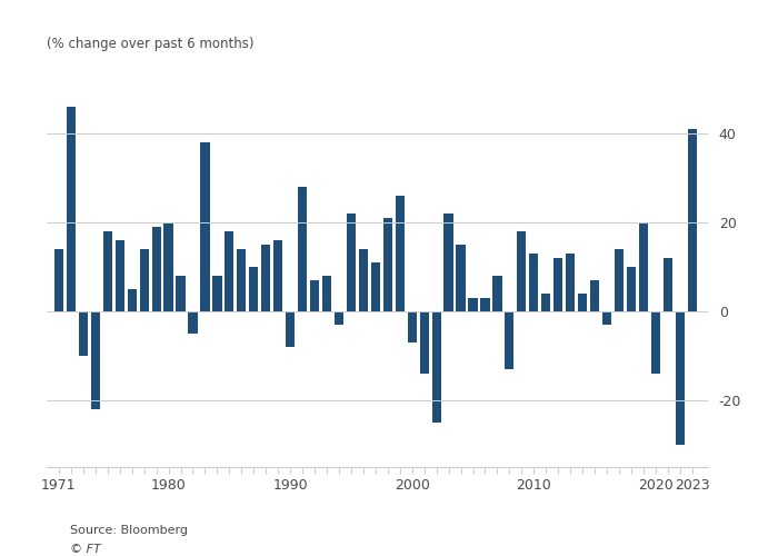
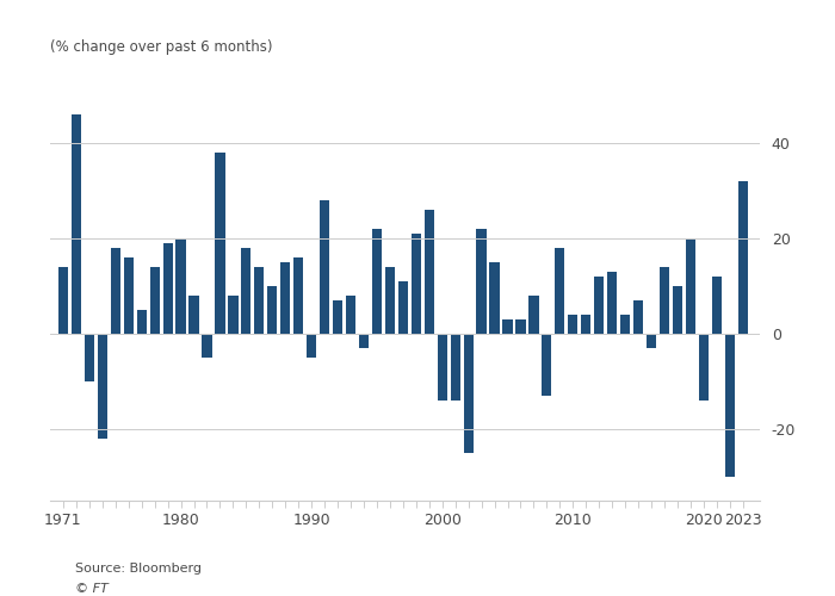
1990: -8 -> -5
2000: -7 -> -14
2010: 13 -> 4
2023: 41 -> 32
